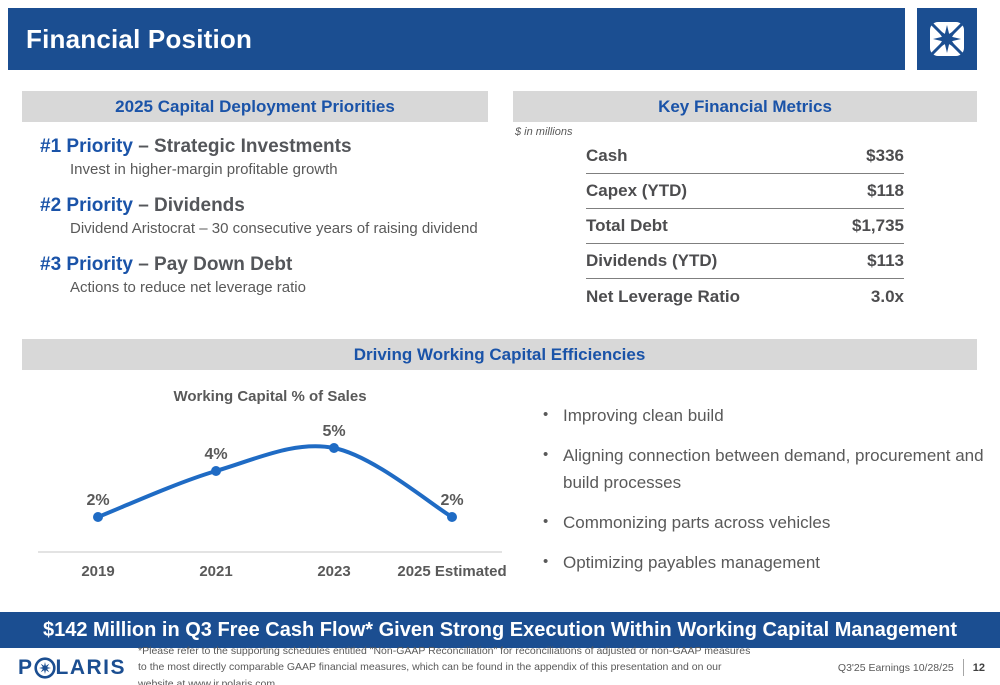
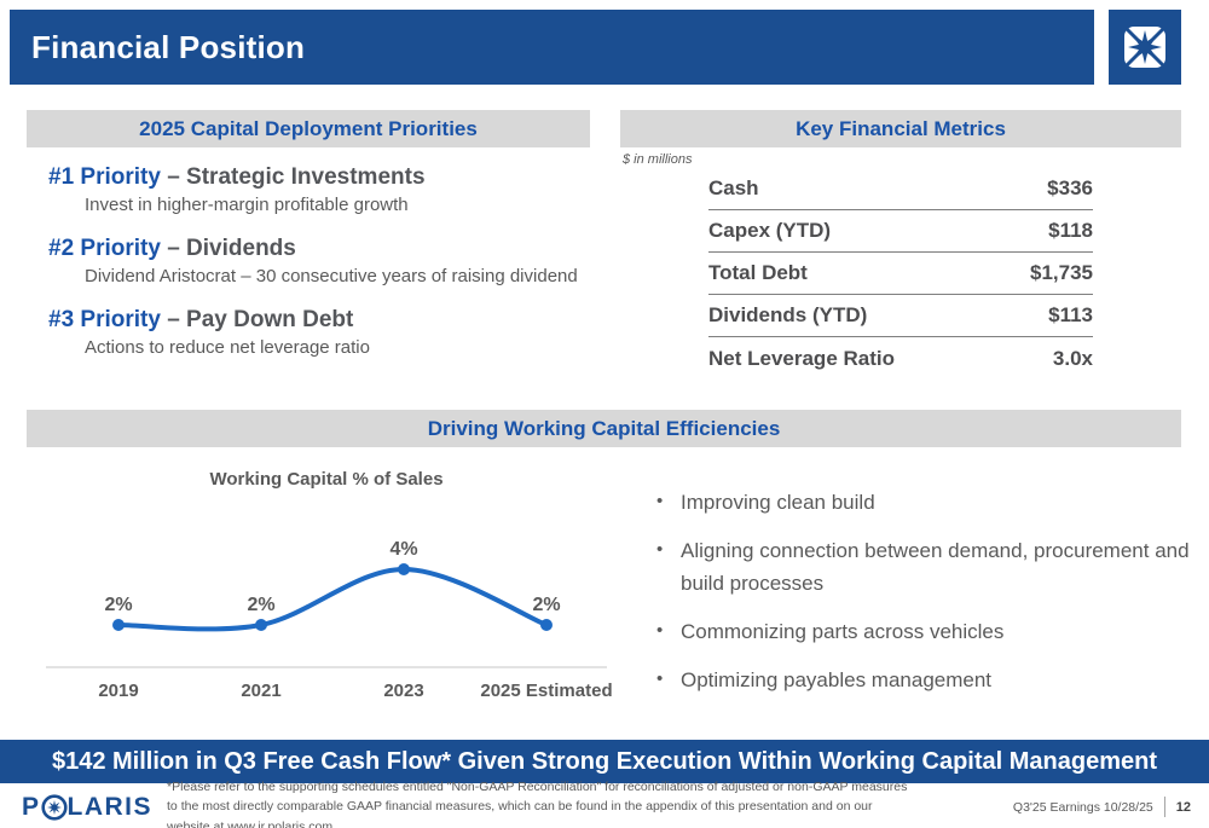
2021: 4% -> 2%
2023: 5% -> 4%
